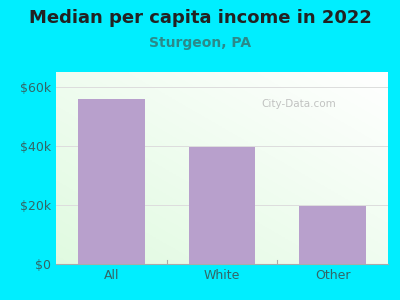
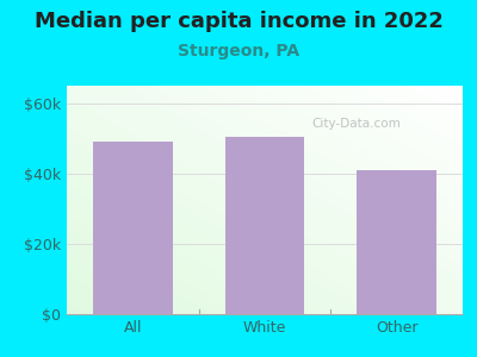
All: $56.0k -> $49.0k
White: $39.5k -> $50.5k
Other: $19.5k -> $41.0k
